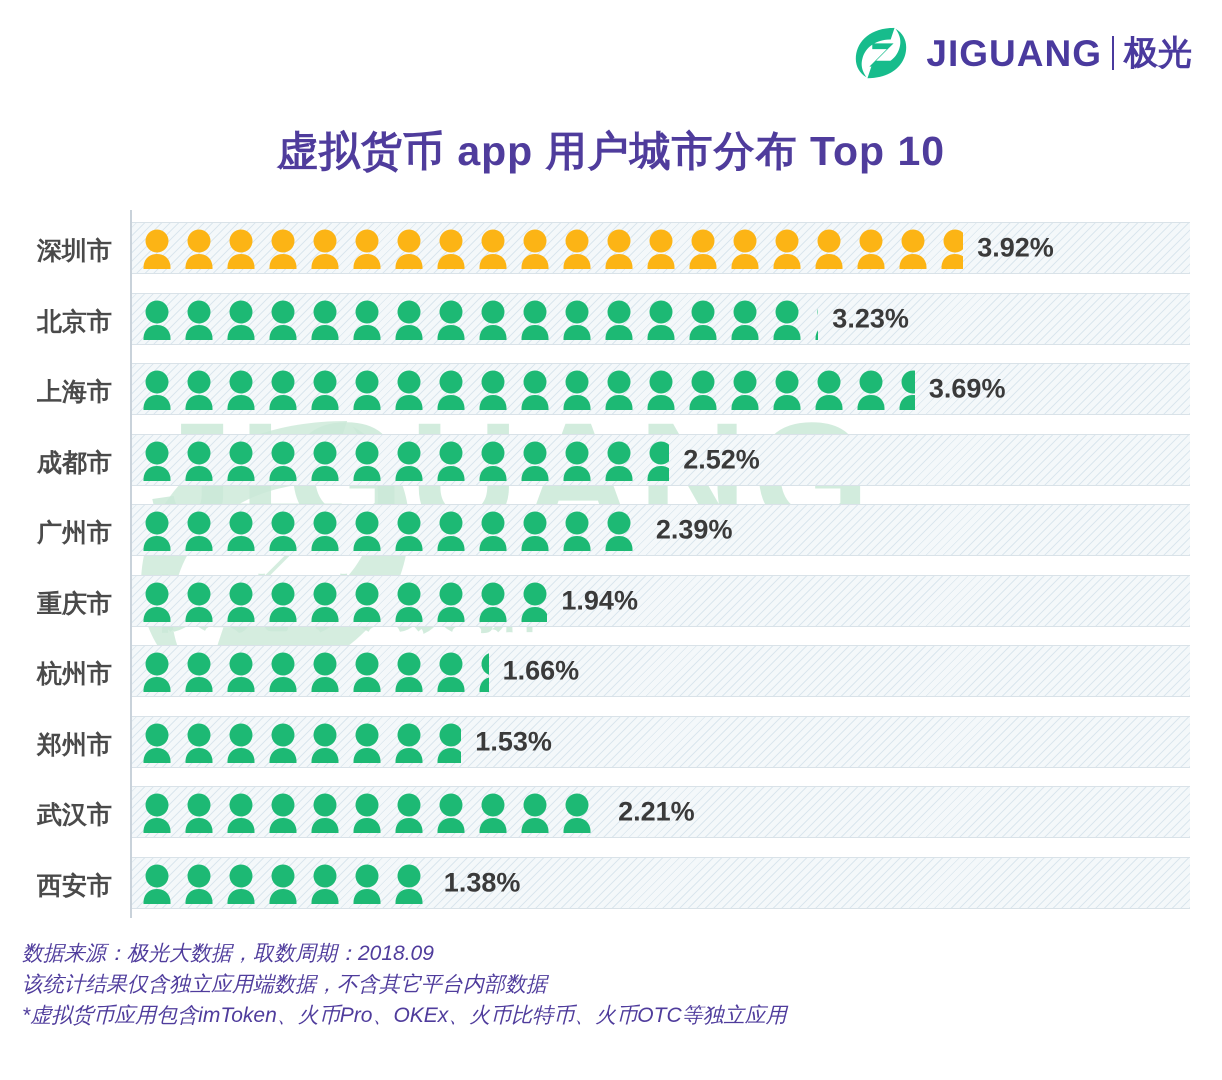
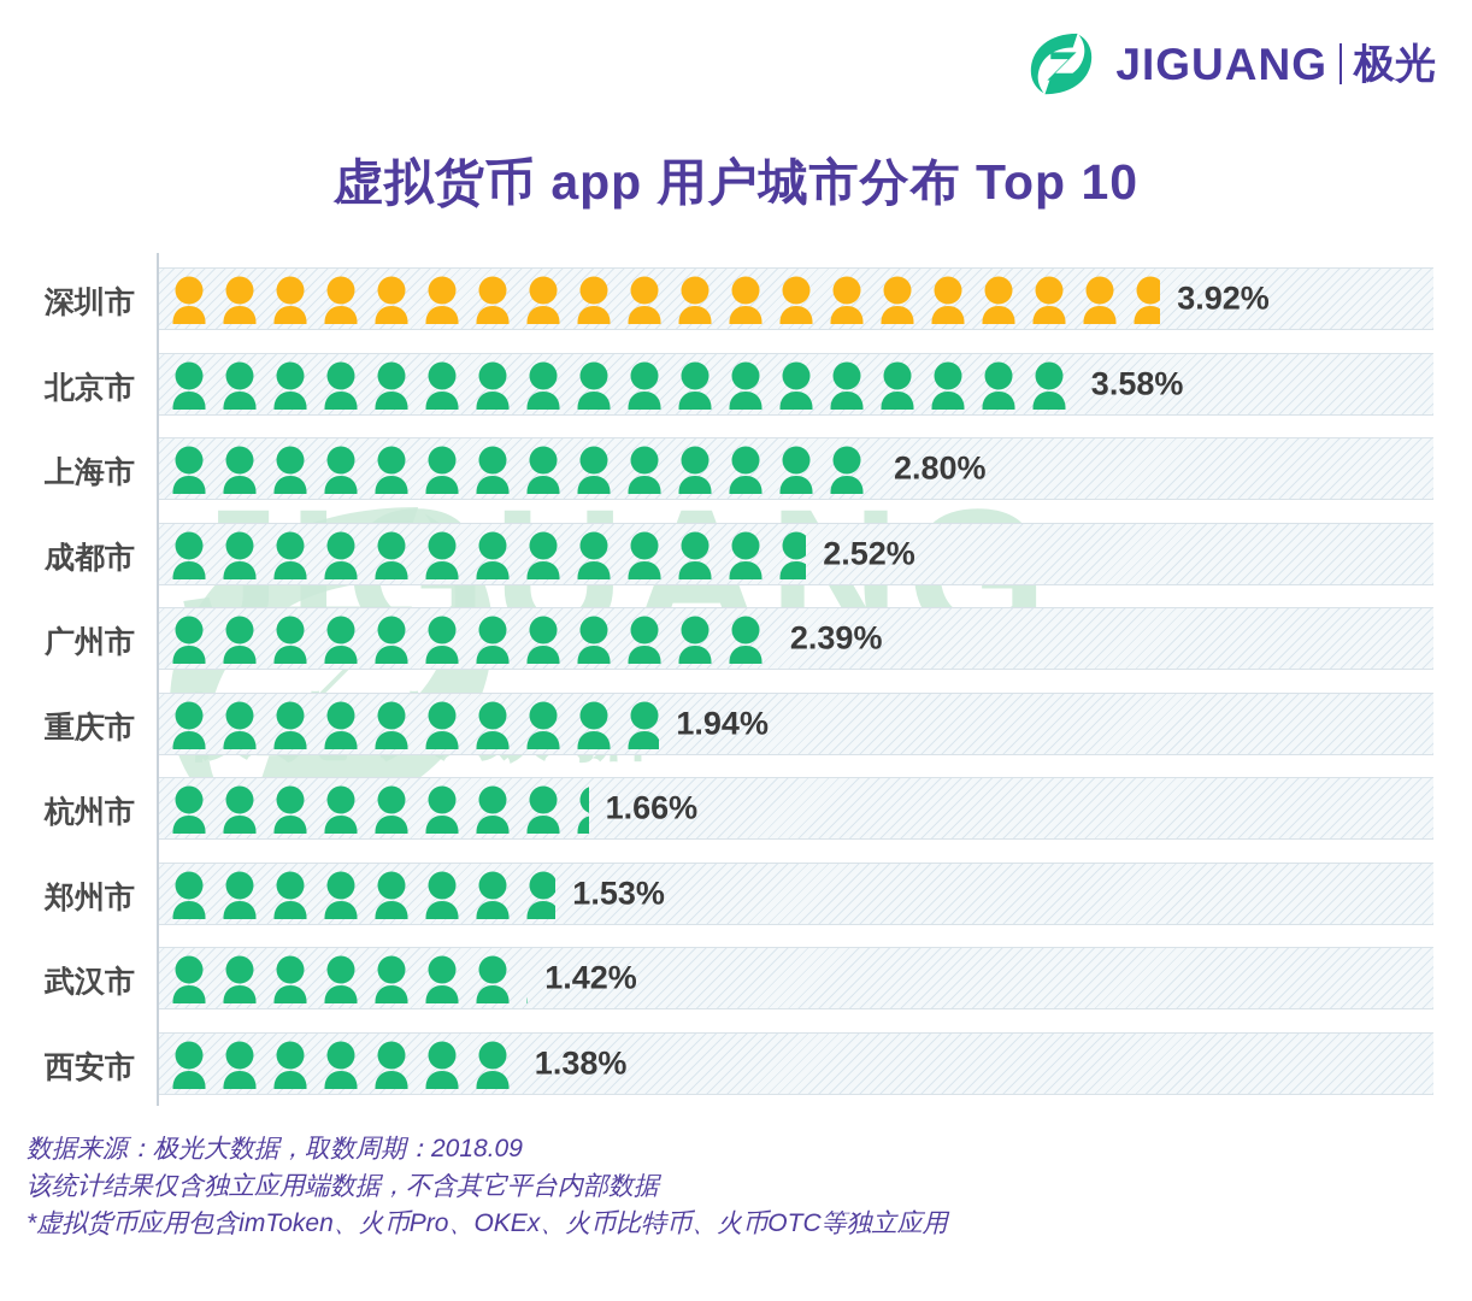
北京市: 3.23% -> 3.58%
上海市: 3.69% -> 2.80%
武汉市: 2.21% -> 1.42%
